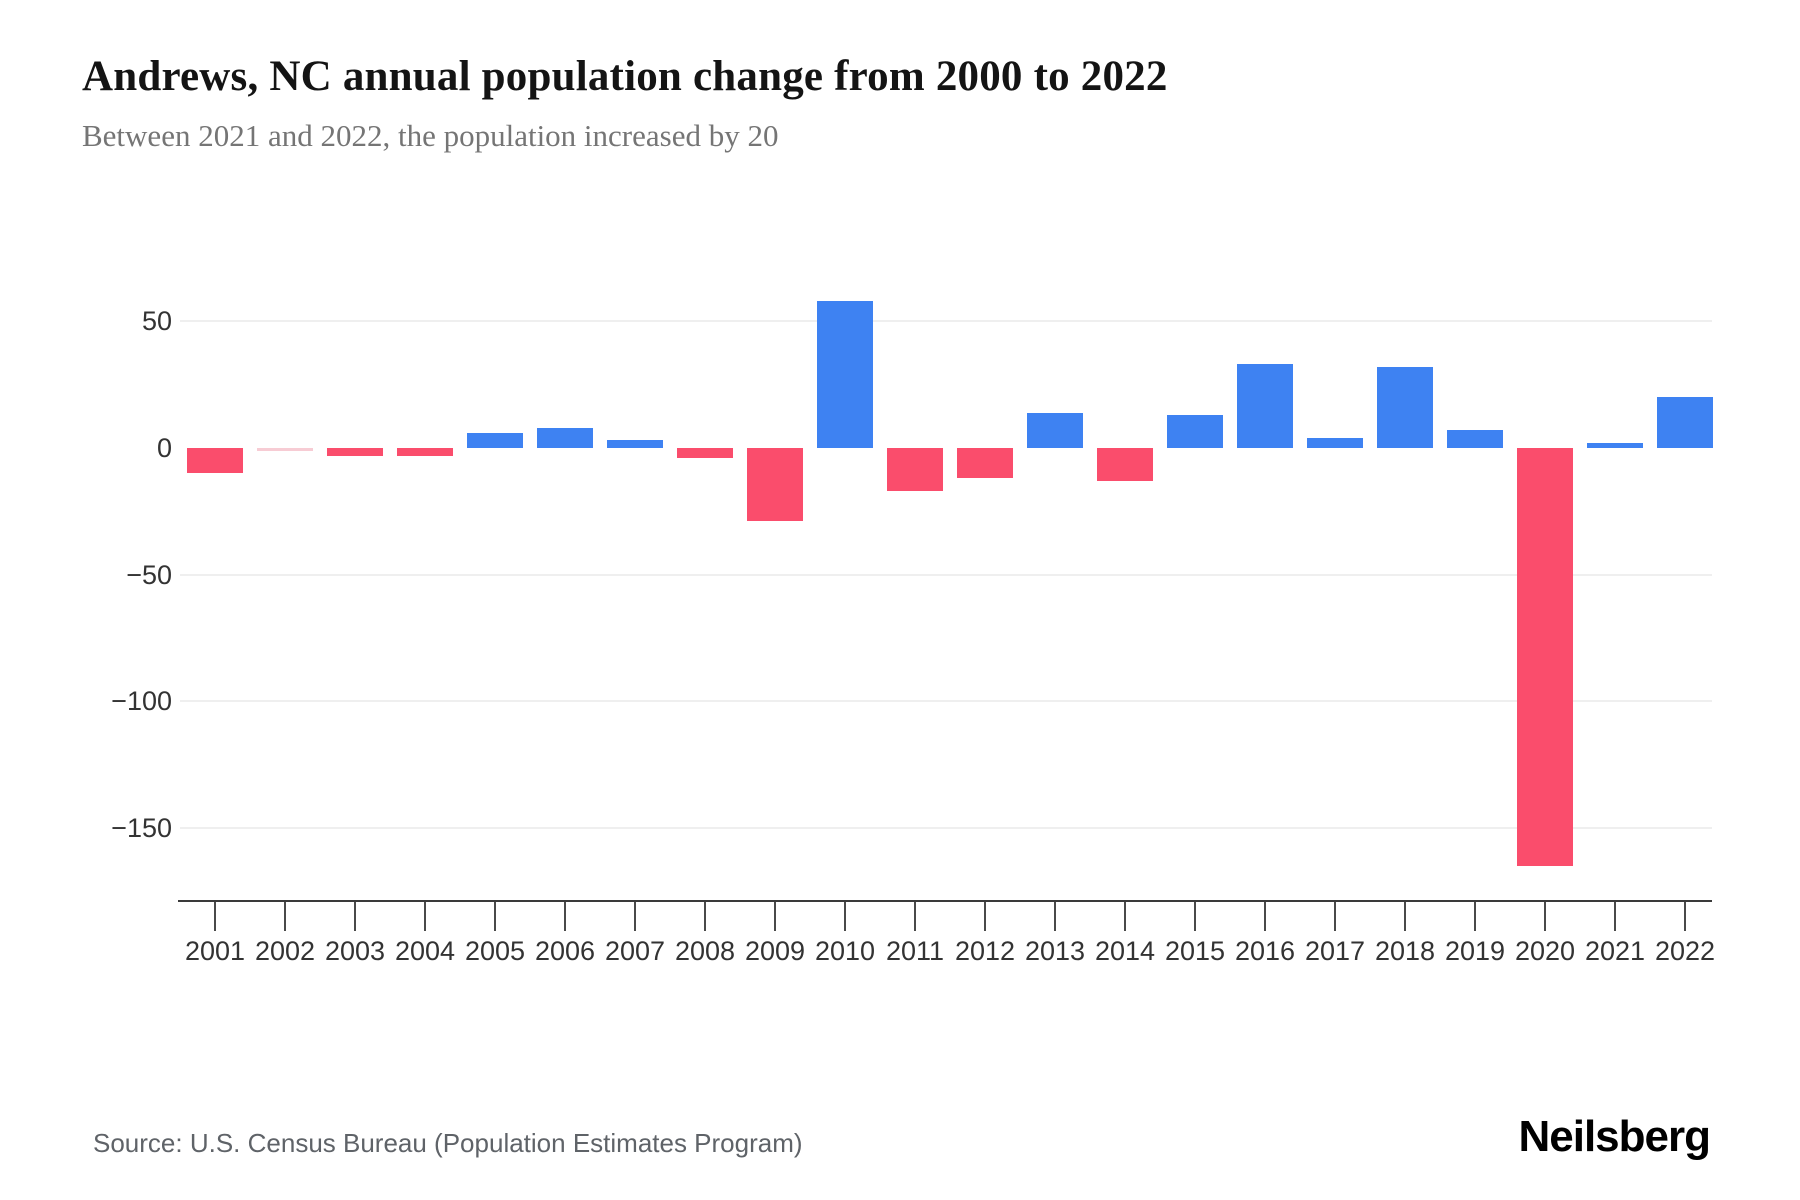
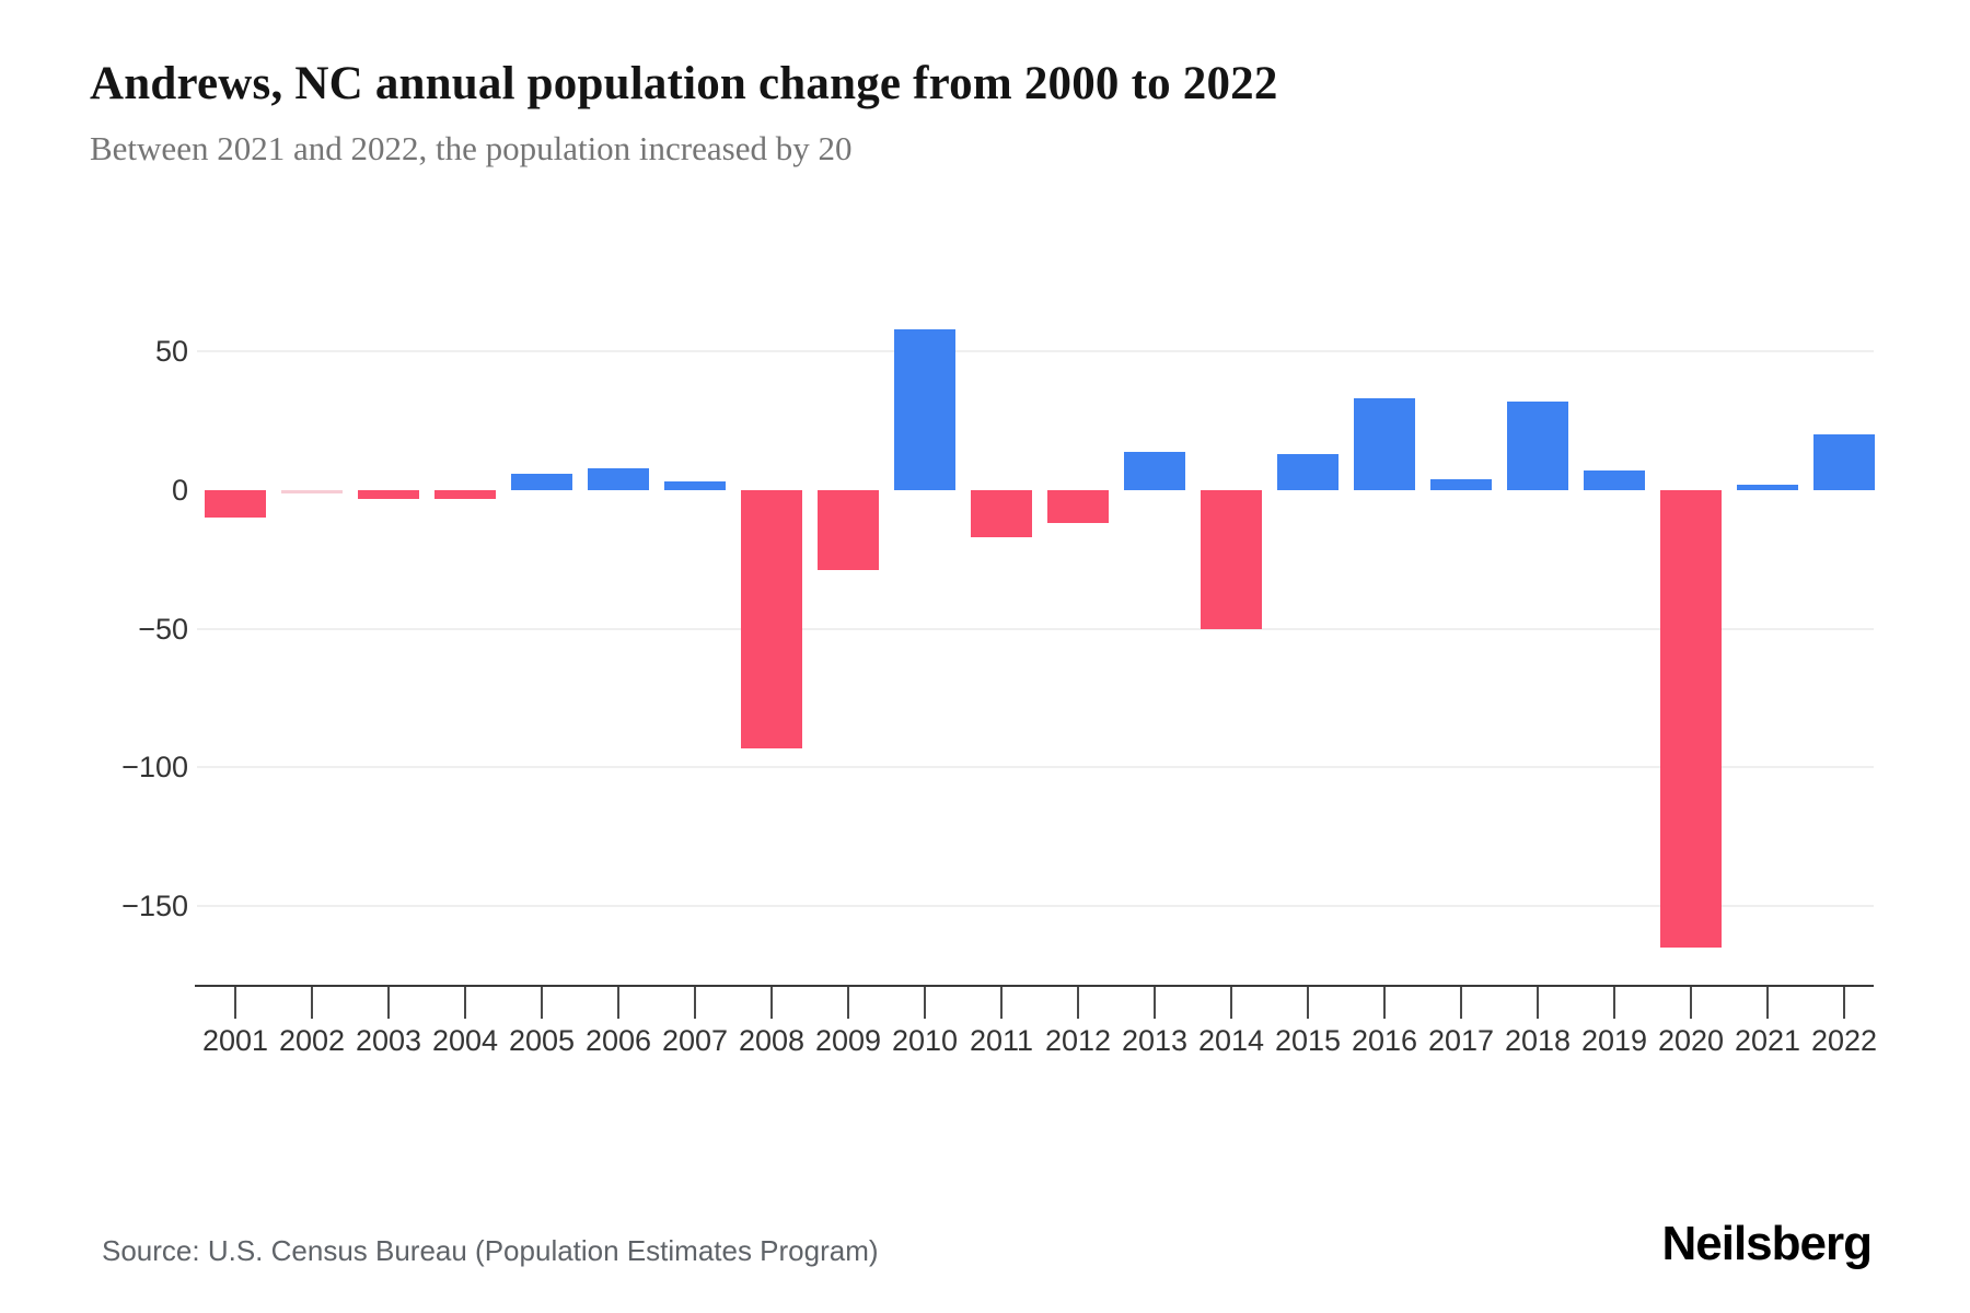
2008: -4 -> -93
2014: -13 -> -50
